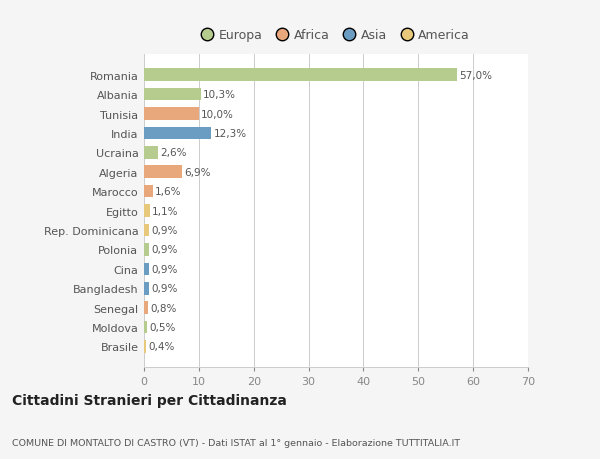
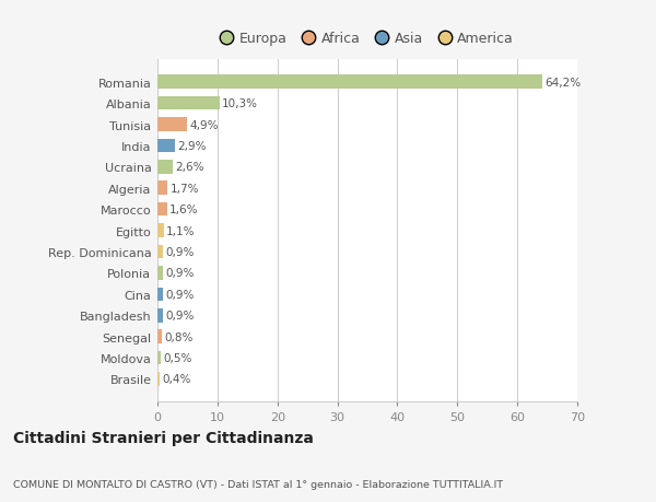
Romania: 57,0% -> 64,2%
Tunisia: 10,0% -> 4,9%
India: 12,3% -> 2,9%
Algeria: 6,9% -> 1,7%
